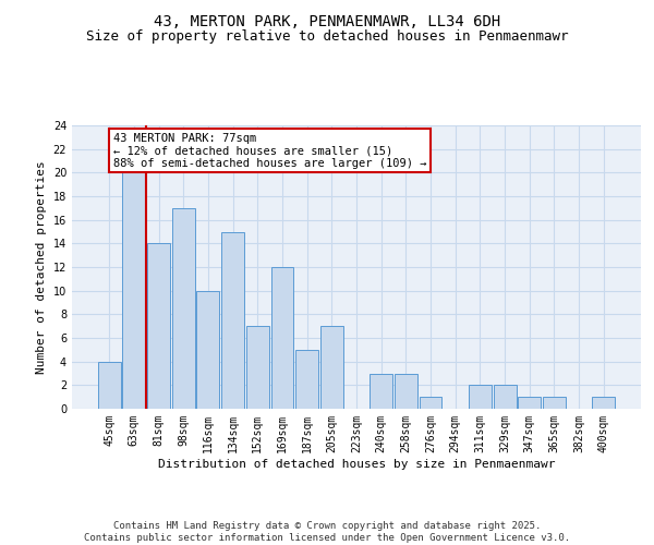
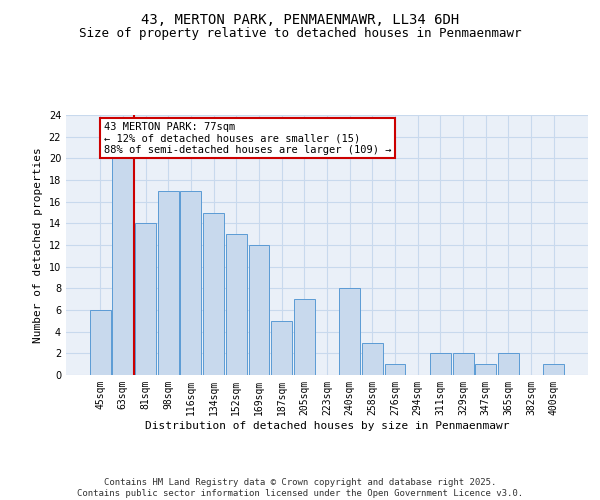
45sqm: 4 -> 6
116sqm: 10 -> 17
152sqm: 7 -> 13
240sqm: 3 -> 8
365sqm: 1 -> 2
